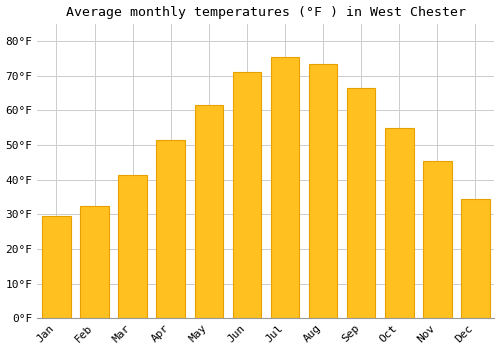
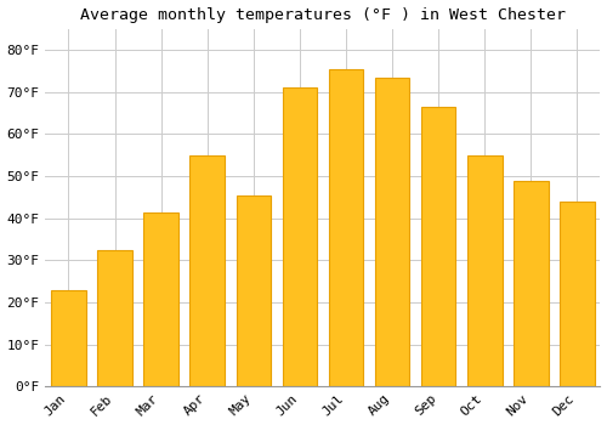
Jan: 29.5°F -> 23.0°F
Apr: 51.5°F -> 55.0°F
May: 61.5°F -> 45.5°F
Nov: 45.5°F -> 49.0°F
Dec: 34.5°F -> 44.0°F
